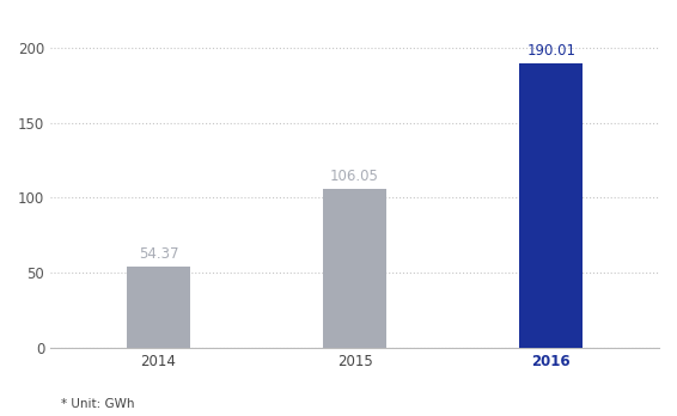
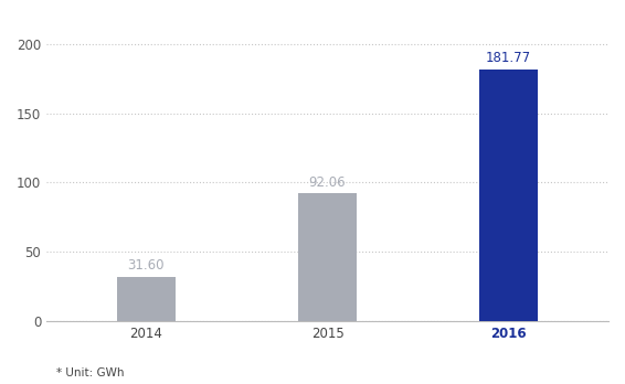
2014: 54.37 -> 31.60
2015: 106.05 -> 92.06
2016: 190.01 -> 181.77
